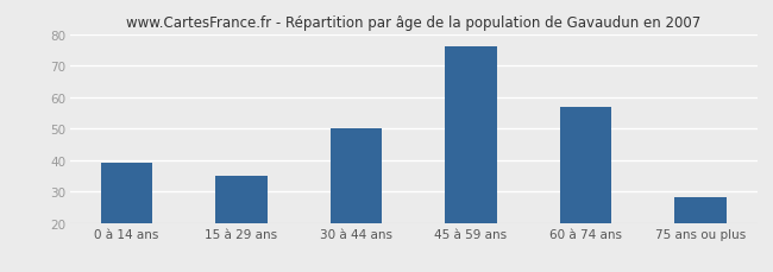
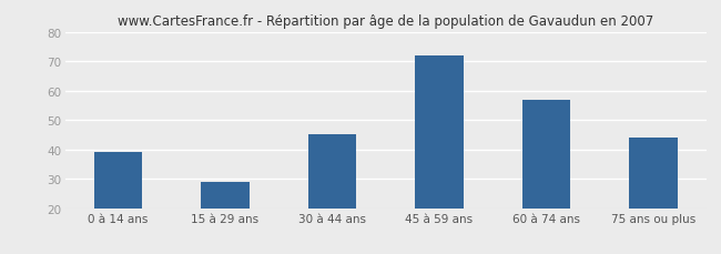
15 à 29 ans: 35 -> 29
30 à 44 ans: 50 -> 45
45 à 59 ans: 76 -> 72
75 ans ou plus: 28 -> 44
